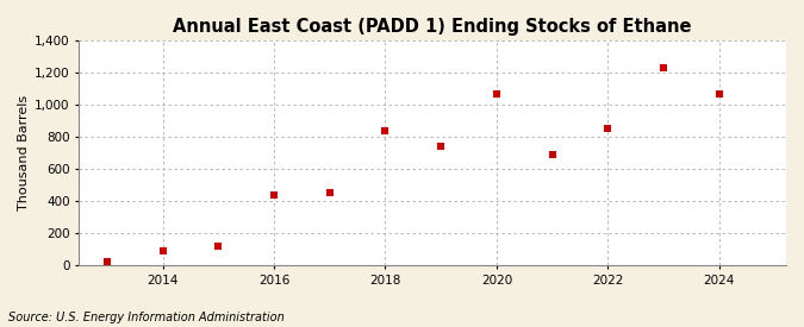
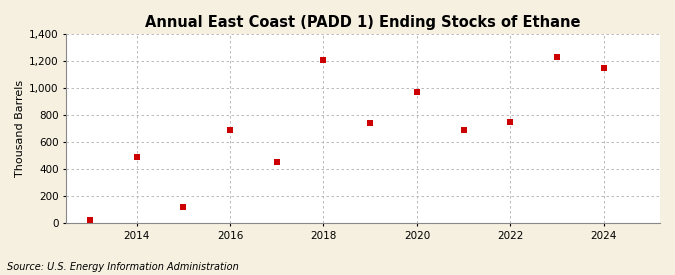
2014: 90 -> 490
2016: 440 -> 690
2018: 840 -> 1,210
2020: 1,070 -> 970
2022: 850 -> 750
2024: 1,070 -> 1,150
